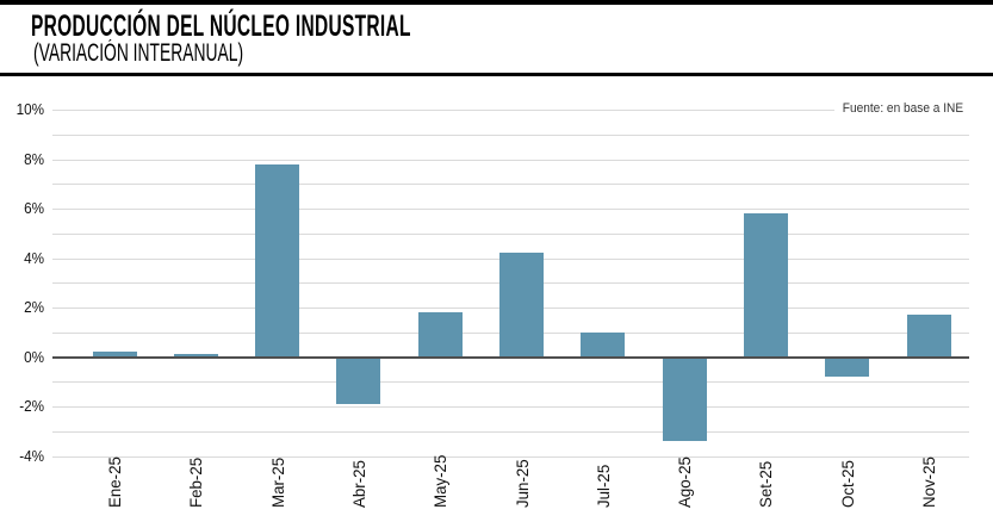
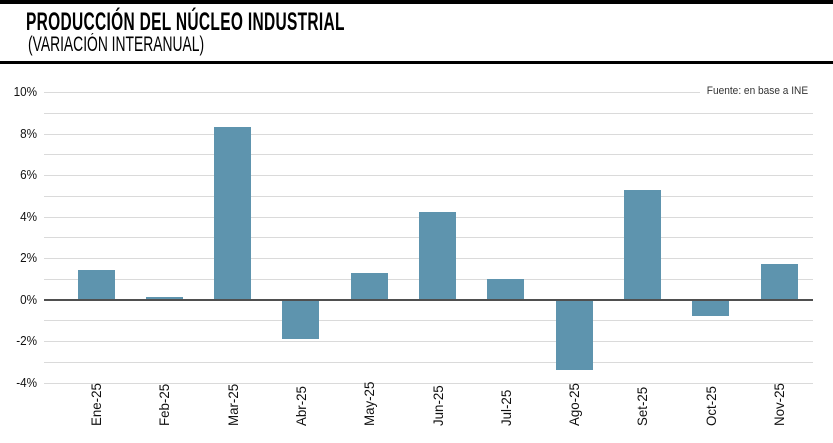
Ene-25: 0.2% -> 1.4%
Mar-25: 7.8% -> 8.3%
May-25: 1.8% -> 1.3%
Set-25: 5.8% -> 5.3%
